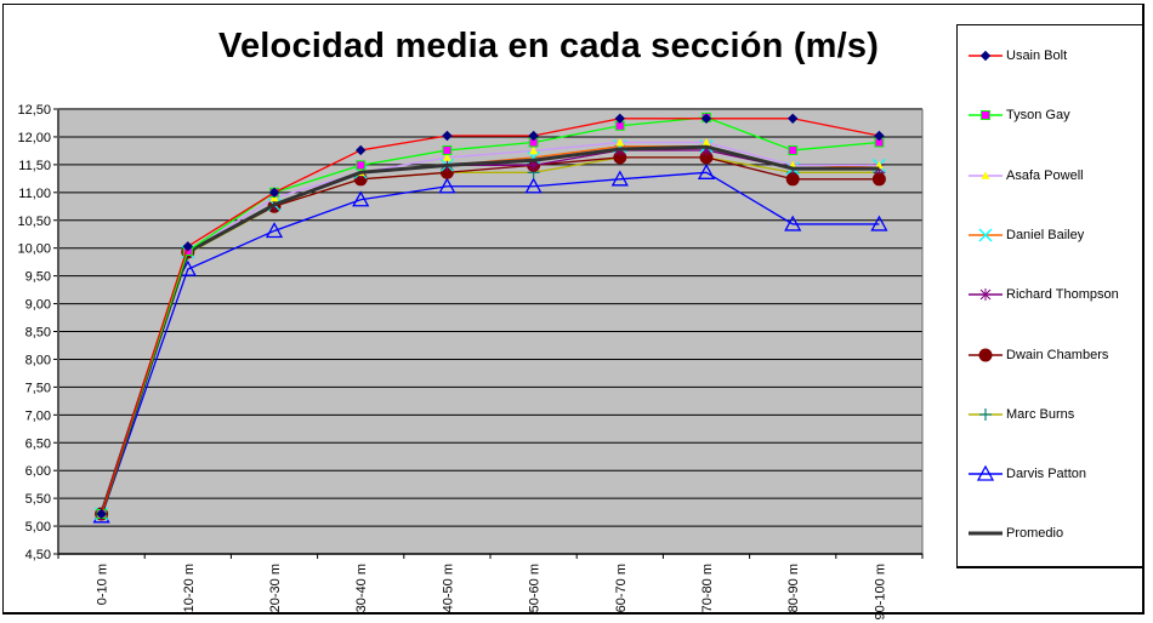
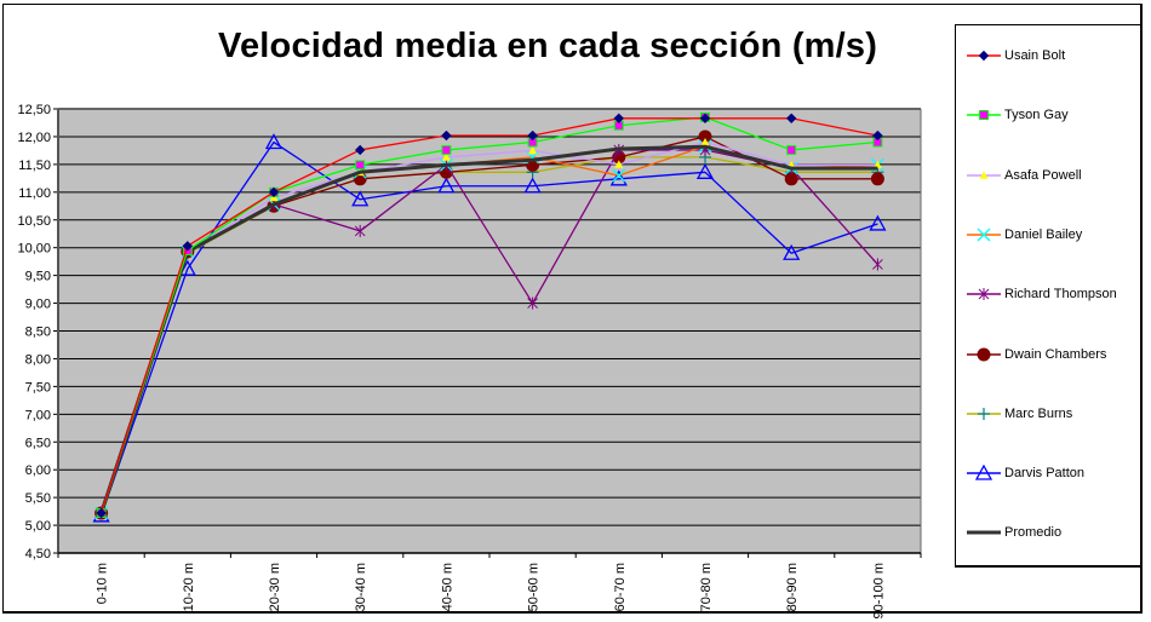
Darvis Patton/20-30 m: 10,3 -> 11,9
Richard Thompson/30-40 m: 11,4 -> 10,3
Richard Thompson/50-60 m: 11,5 -> 9,0
Asafa Powell/60-70 m: 11,9 -> 11,5
Daniel Bailey/60-70 m: 11,8 -> 11,3
Dwain Chambers/70-80 m: 11,6 -> 12,0
Darvis Patton/80-90 m: 10,4 -> 9,9
Richard Thompson/90-100 m: 11,4 -> 9,7
